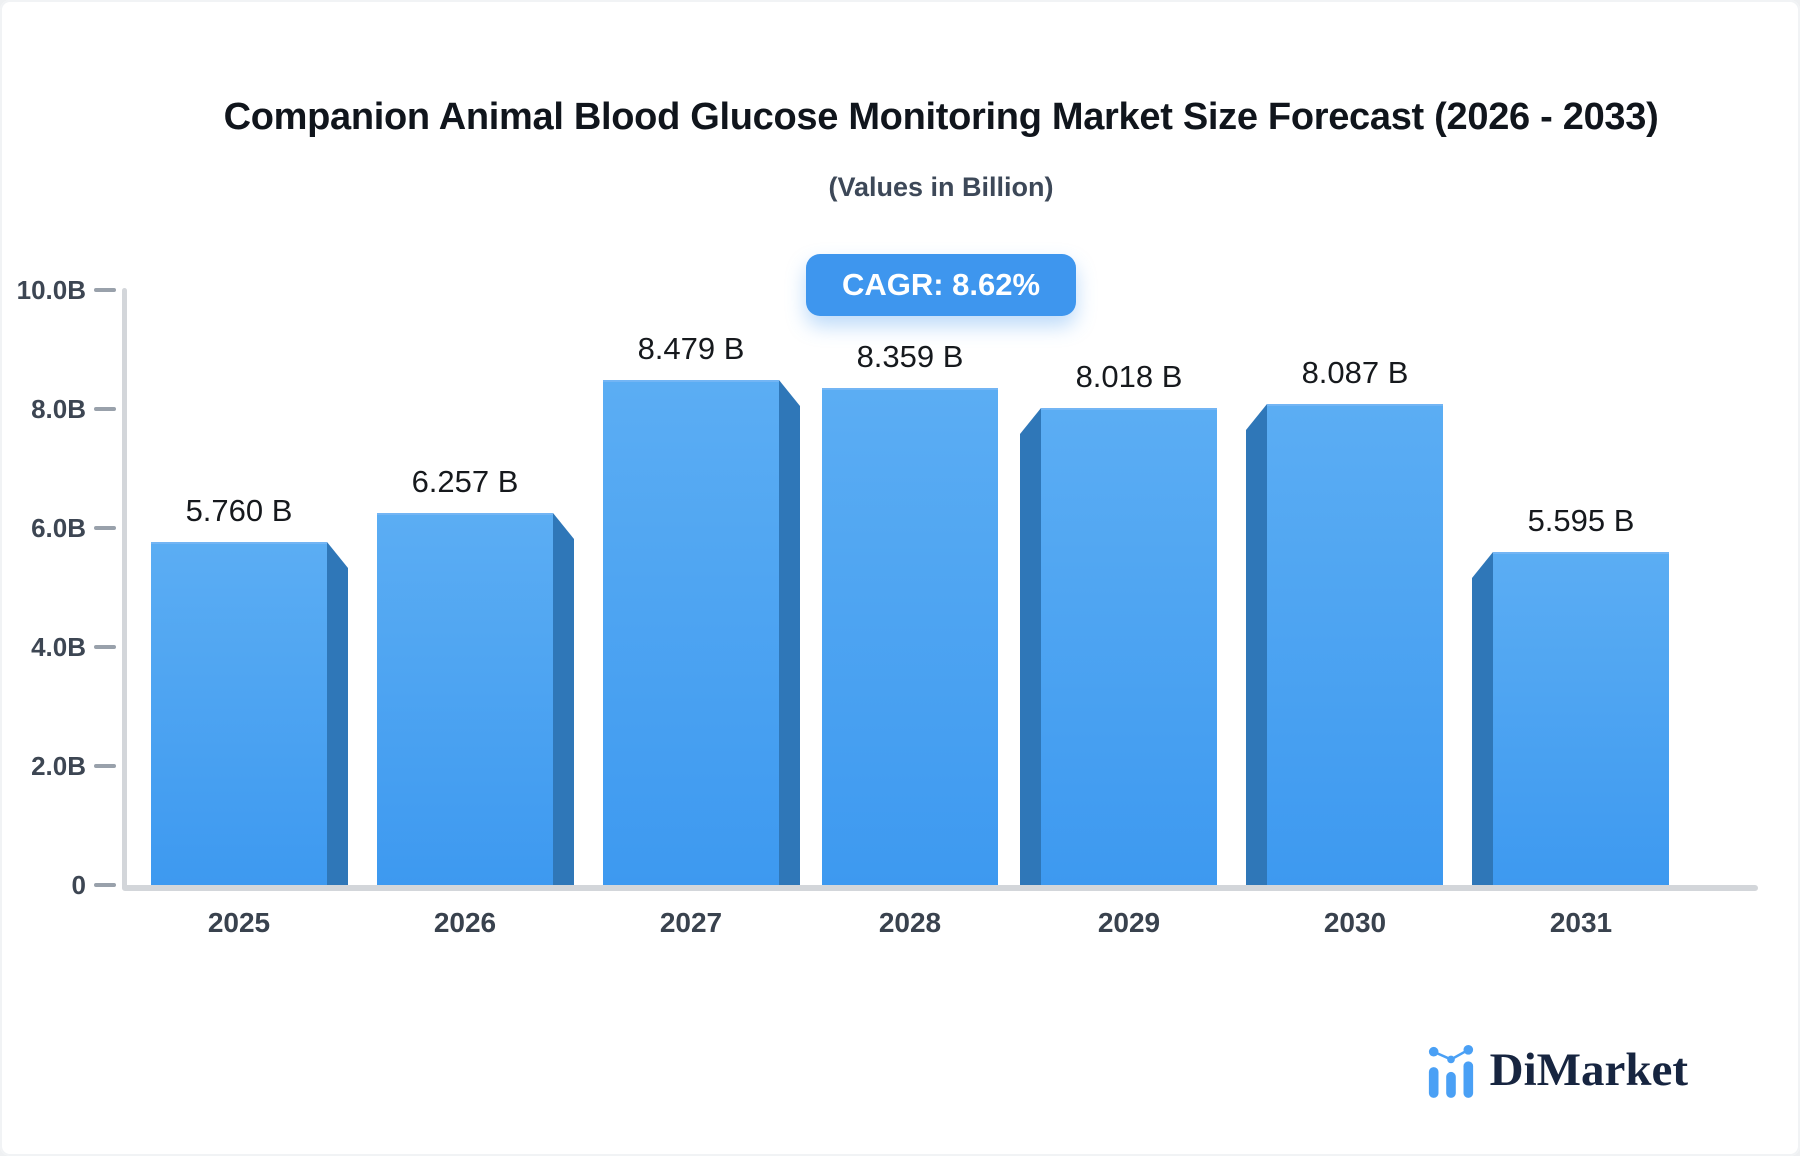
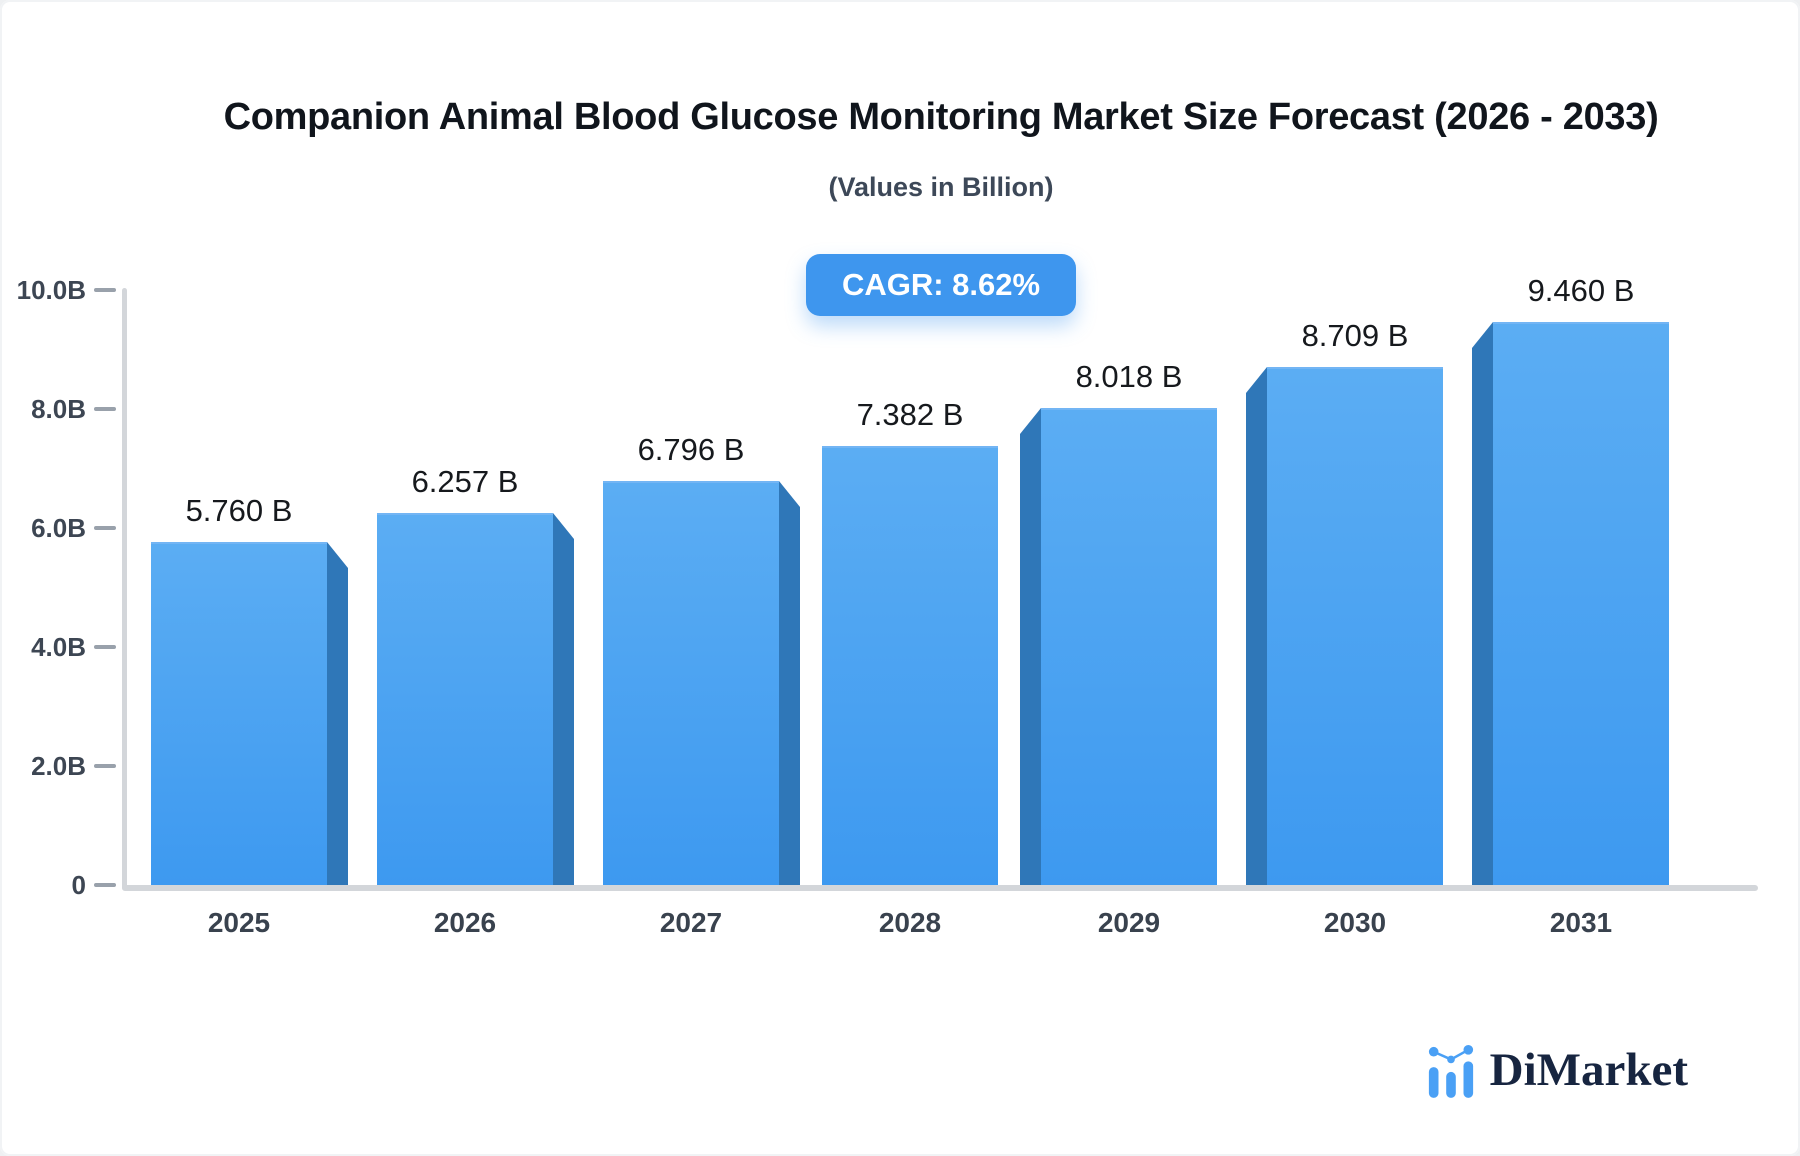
2027: 8.479 -> 6.796
2028: 8.359 -> 7.382
2030: 8.087 -> 8.709
2031: 5.595 -> 9.460
